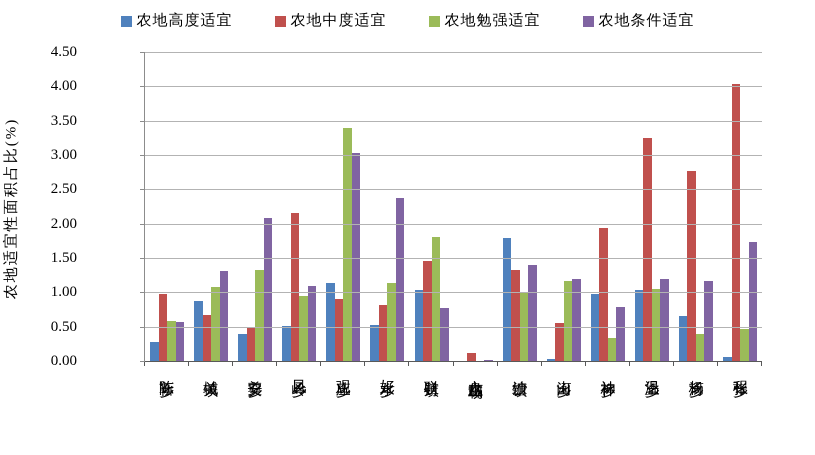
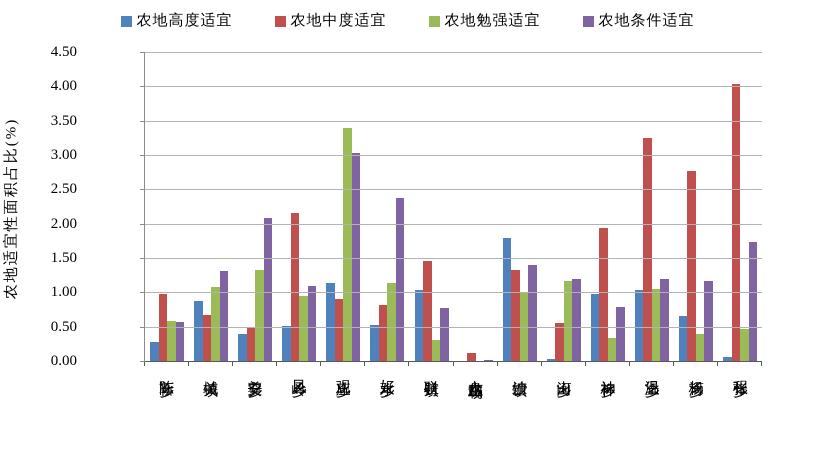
农地勉强适宜/联财镇: 1.8 -> 0.3
